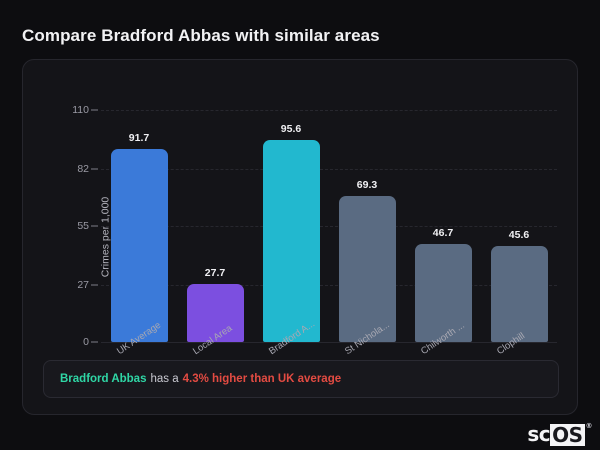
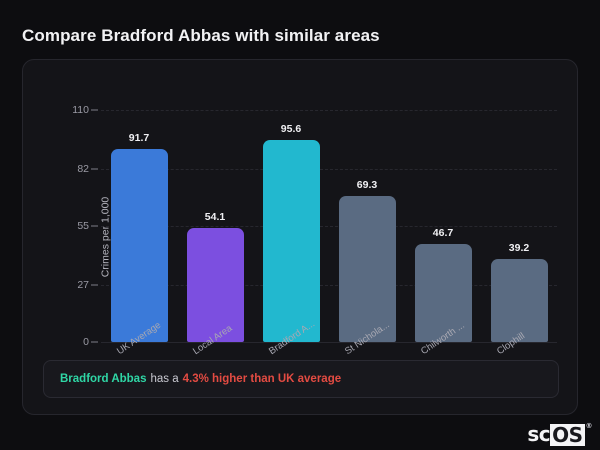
Local Area: 27.7 -> 54.1
Clophill: 45.6 -> 39.2
